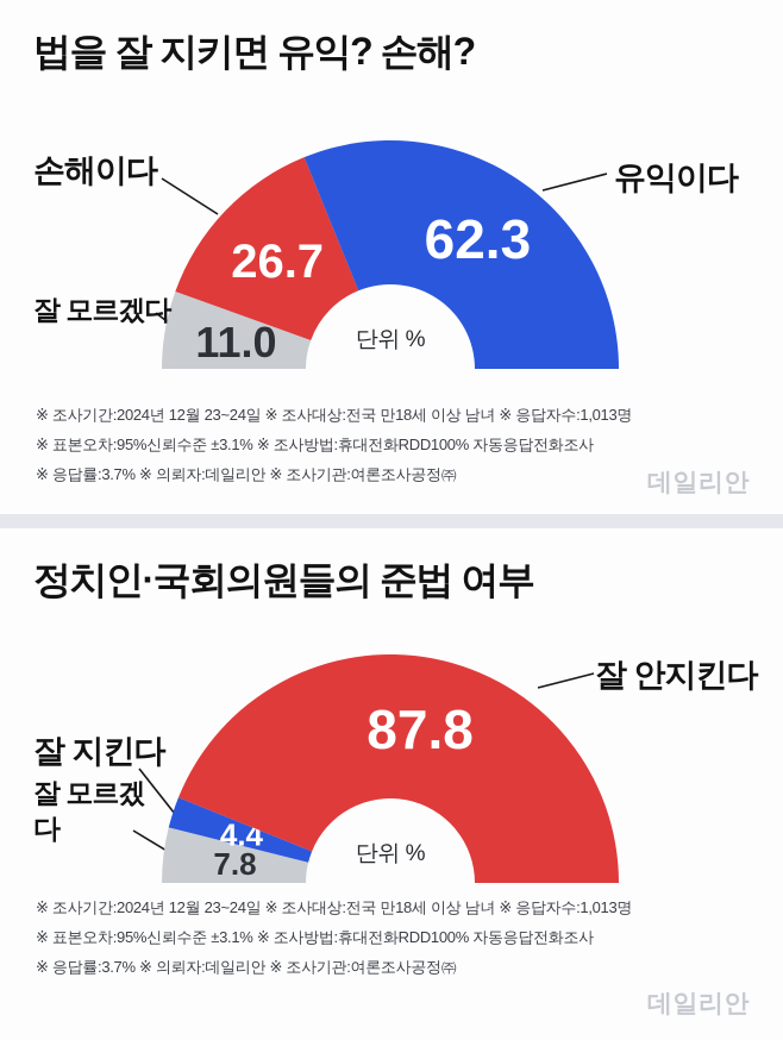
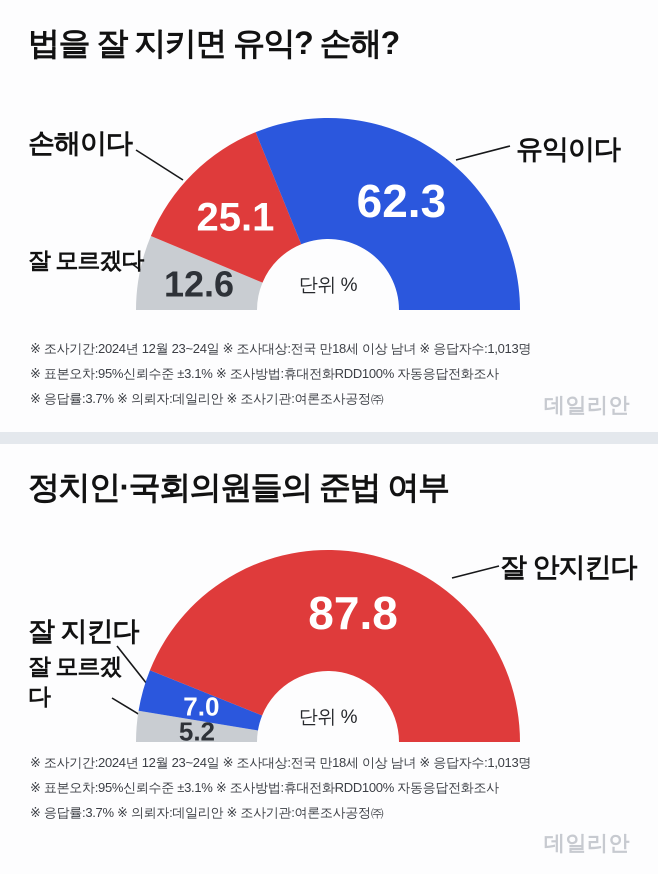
법을 잘 지키면 유익? 손해?/잘 모르겠다: 11.0 -> 12.6
법을 잘 지키면 유익? 손해?/손해이다: 26.7 -> 25.1
정치인·국회의원들의 준법 여부/잘 모르겠다: 7.8 -> 5.2
정치인·국회의원들의 준법 여부/잘 지킨다: 4.4 -> 7.0
